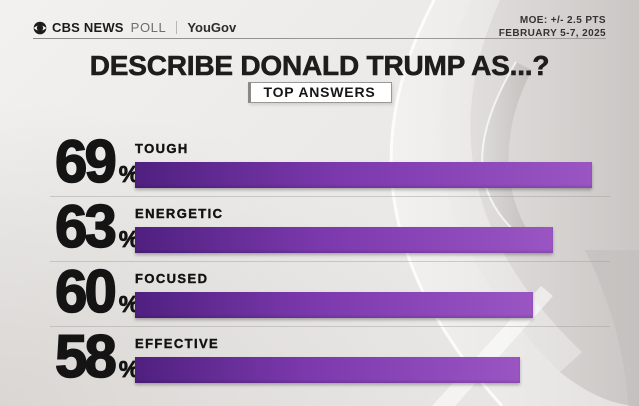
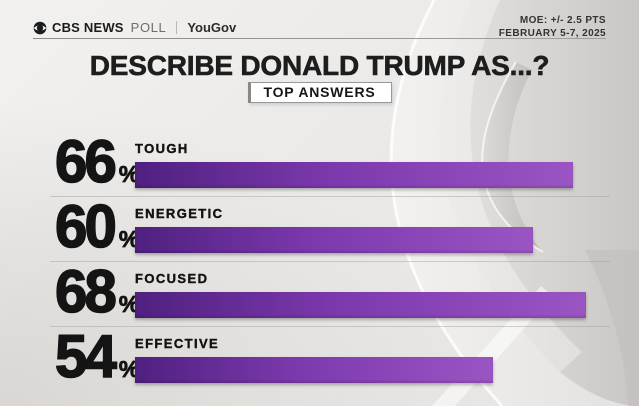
TOUGH: 69 -> 66
ENERGETIC: 63 -> 60
FOCUSED: 60 -> 68
EFFECTIVE: 58 -> 54
